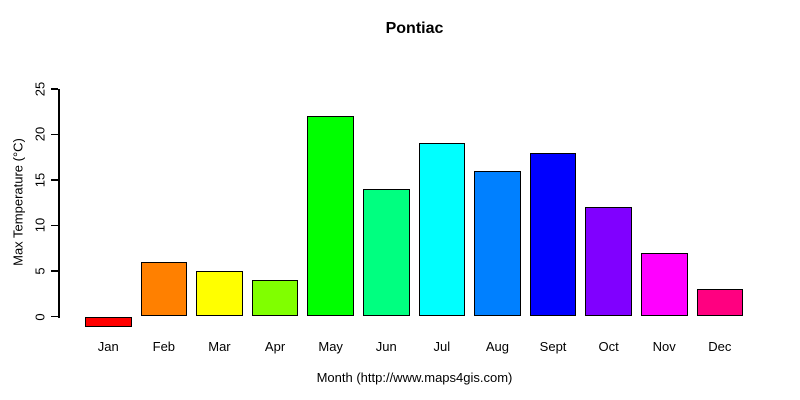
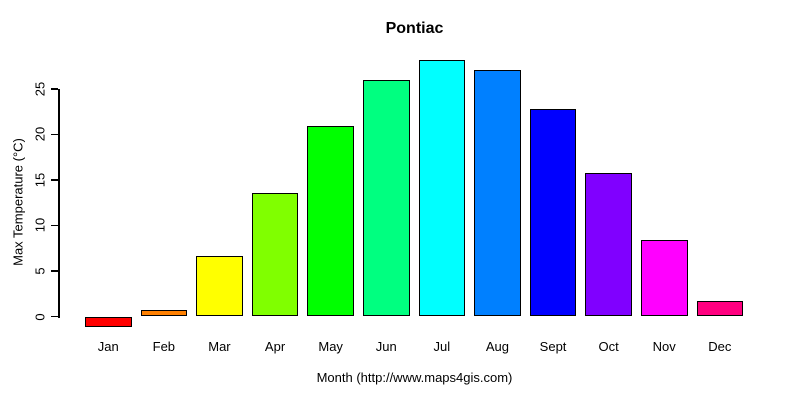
Feb: 6 -> 1
Mar: 5 -> 7
Apr: 4 -> 14
May: 22 -> 21
Jun: 14 -> 26
Jul: 19 -> 28
Aug: 16 -> 27
Sept: 18 -> 23
Oct: 12 -> 16
Nov: 7 -> 8
Dec: 3 -> 2
